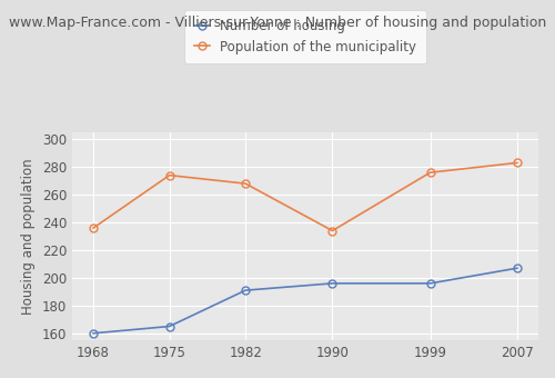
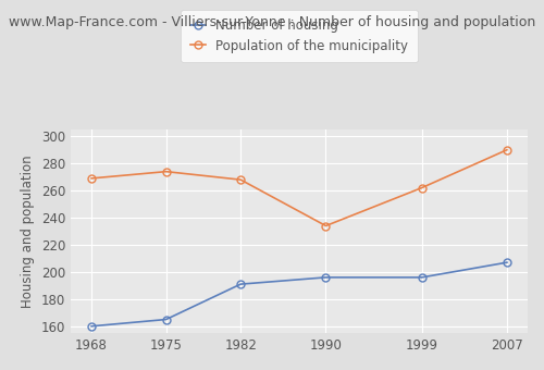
Population of the municipality/1968: 236 -> 269
Population of the municipality/1999: 276 -> 262
Population of the municipality/2007: 283 -> 290
